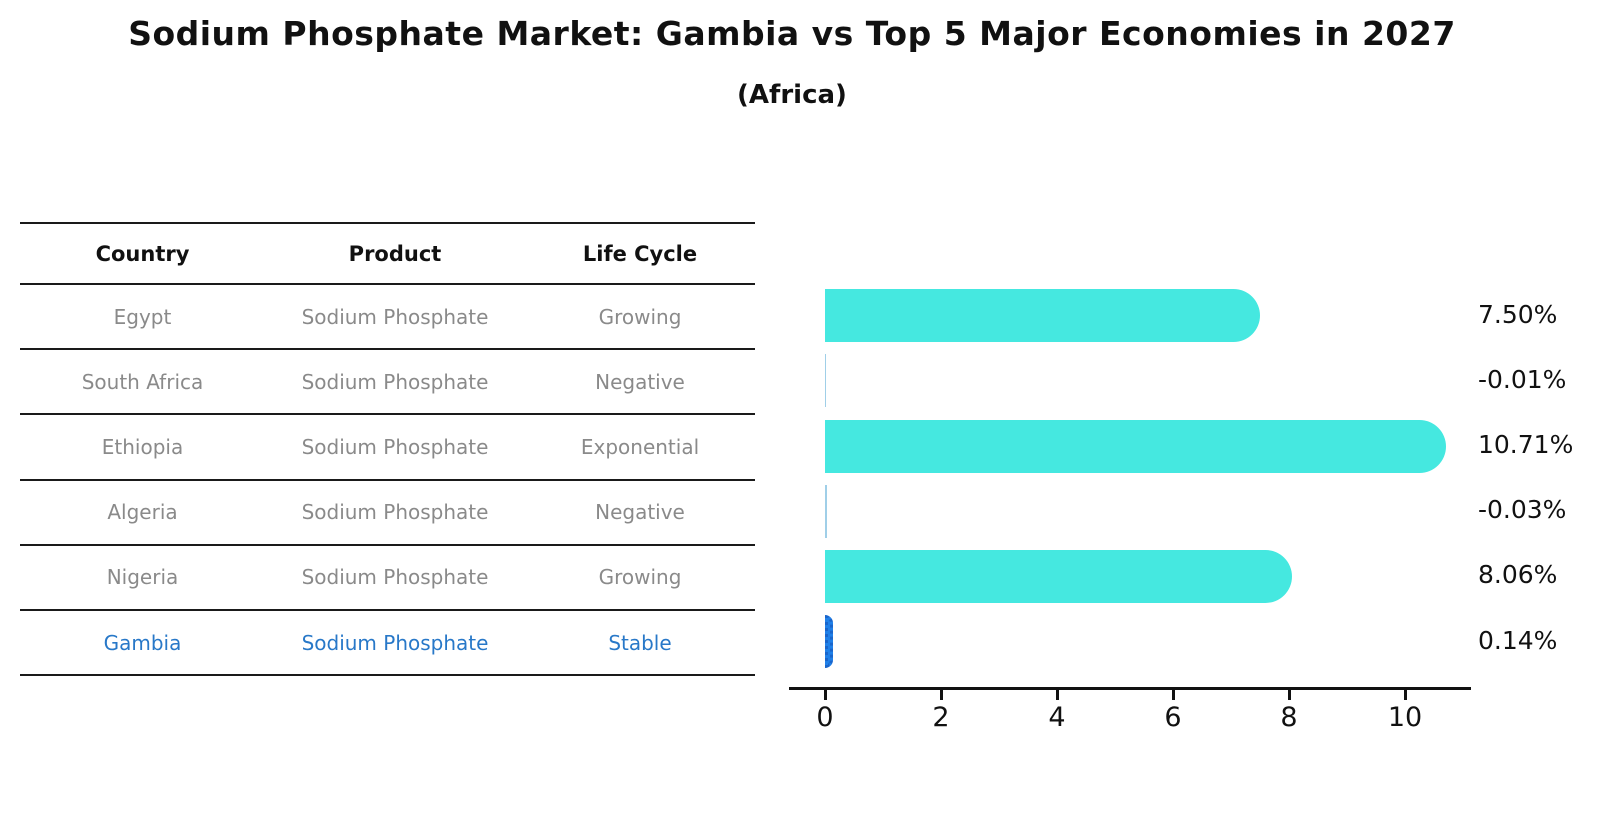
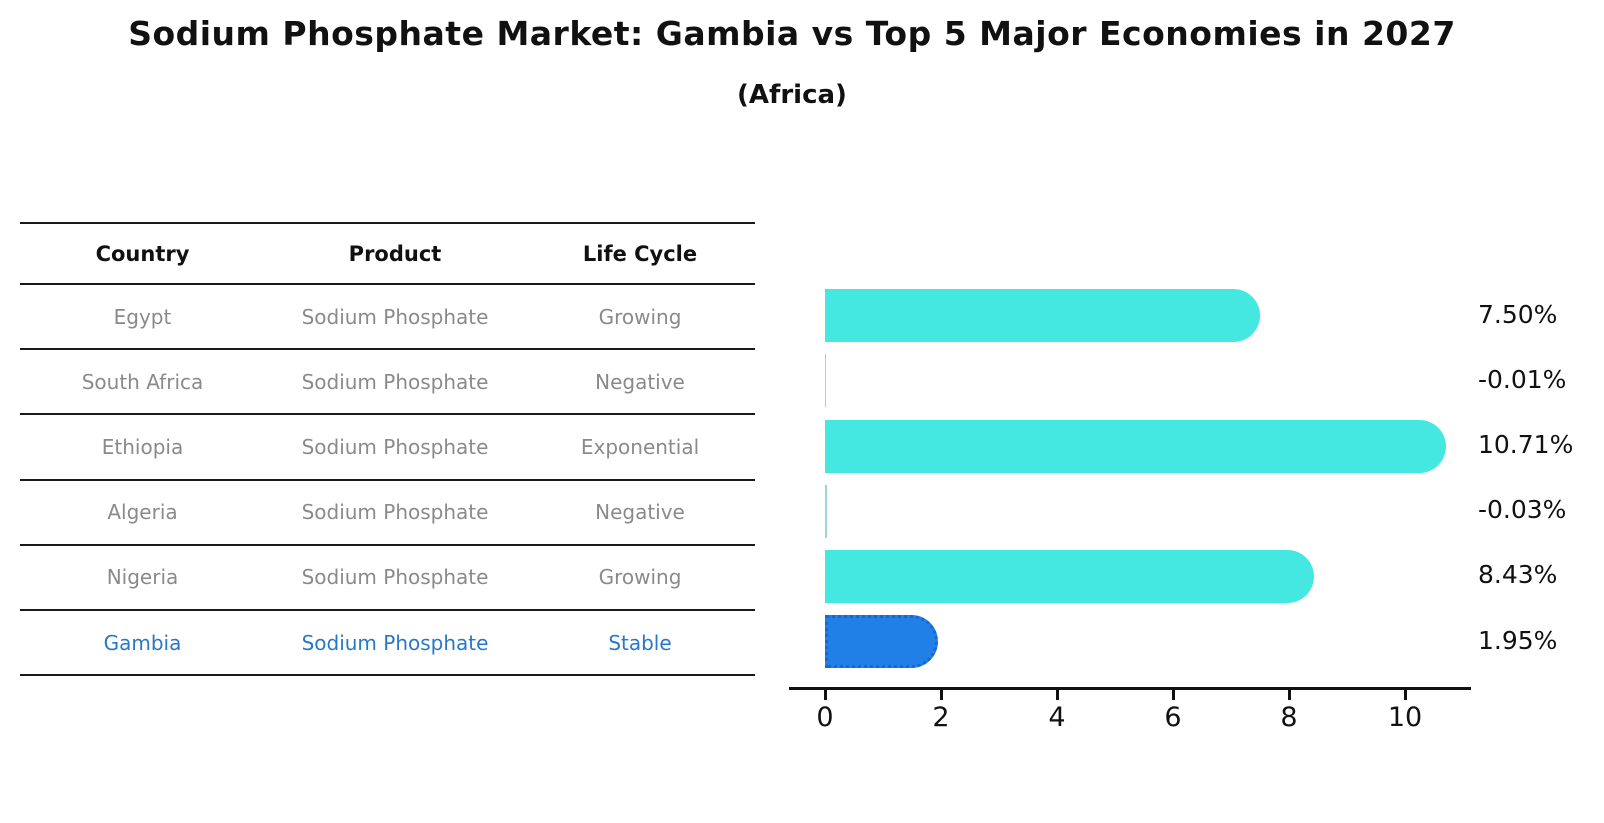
Nigeria: 8.06% -> 8.43%
Gambia: 0.14% -> 1.95%
